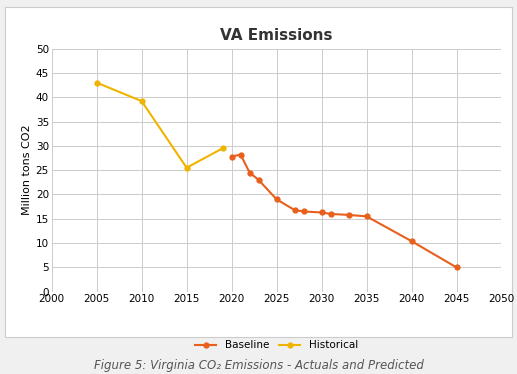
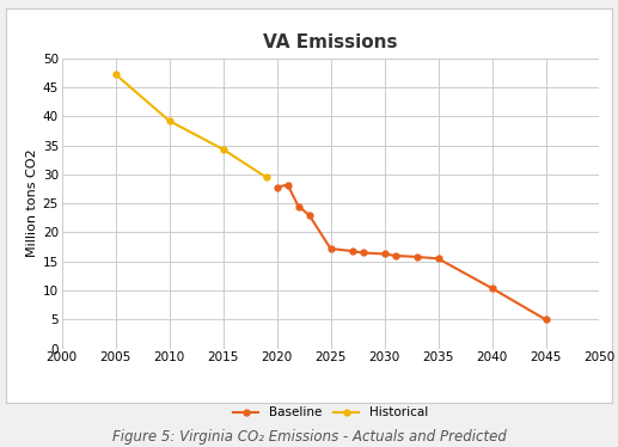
Historical/2005: 43.0 -> 47.2
Historical/2015: 25.5 -> 34.3
Baseline/2025: 19.0 -> 17.2
